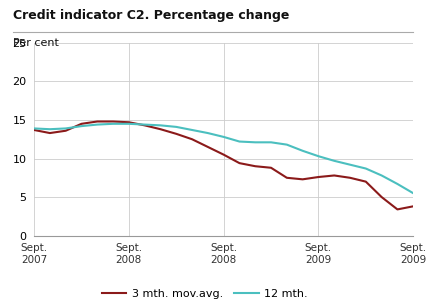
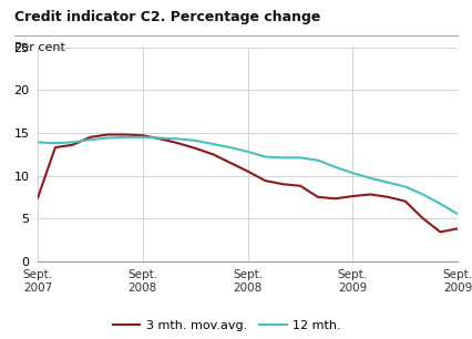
3 mth. mov.avg./Sept. 2007: 13.7 -> 7.4
